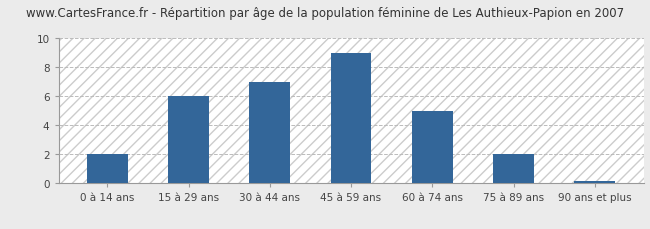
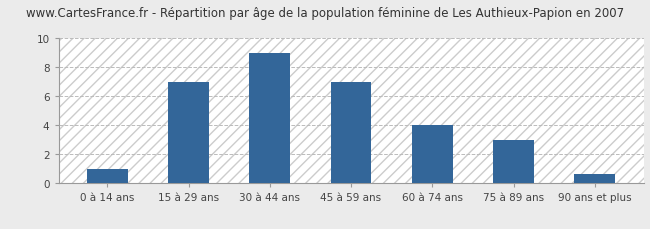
0 à 14 ans: 2.0 -> 1.0
15 à 29 ans: 6.0 -> 7.0
30 à 44 ans: 7.0 -> 9.0
45 à 59 ans: 9.0 -> 7.0
60 à 74 ans: 5.0 -> 4.0
75 à 89 ans: 2.0 -> 3.0
90 ans et plus: 0.1 -> 0.6
